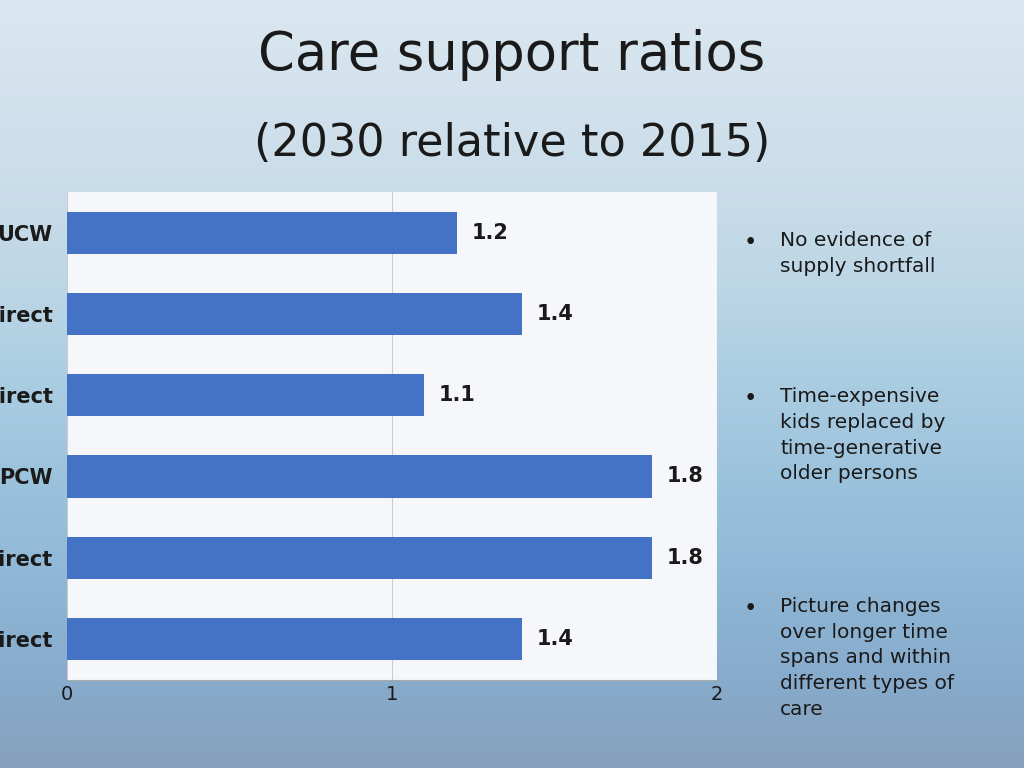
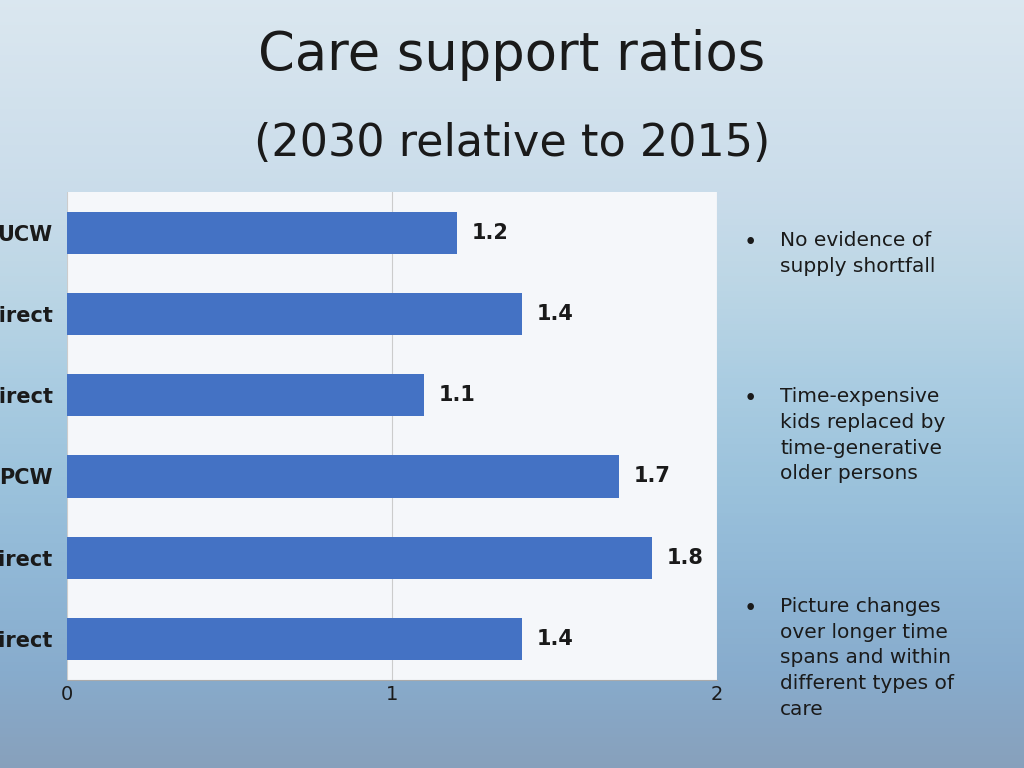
PCW: 1.8 -> 1.7
